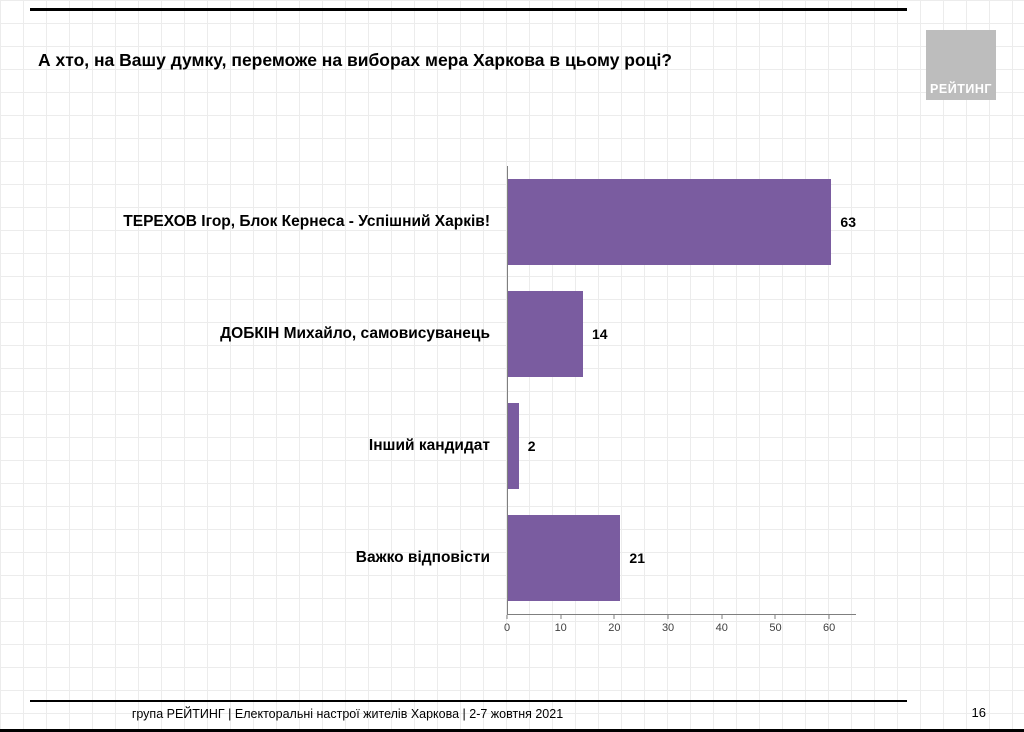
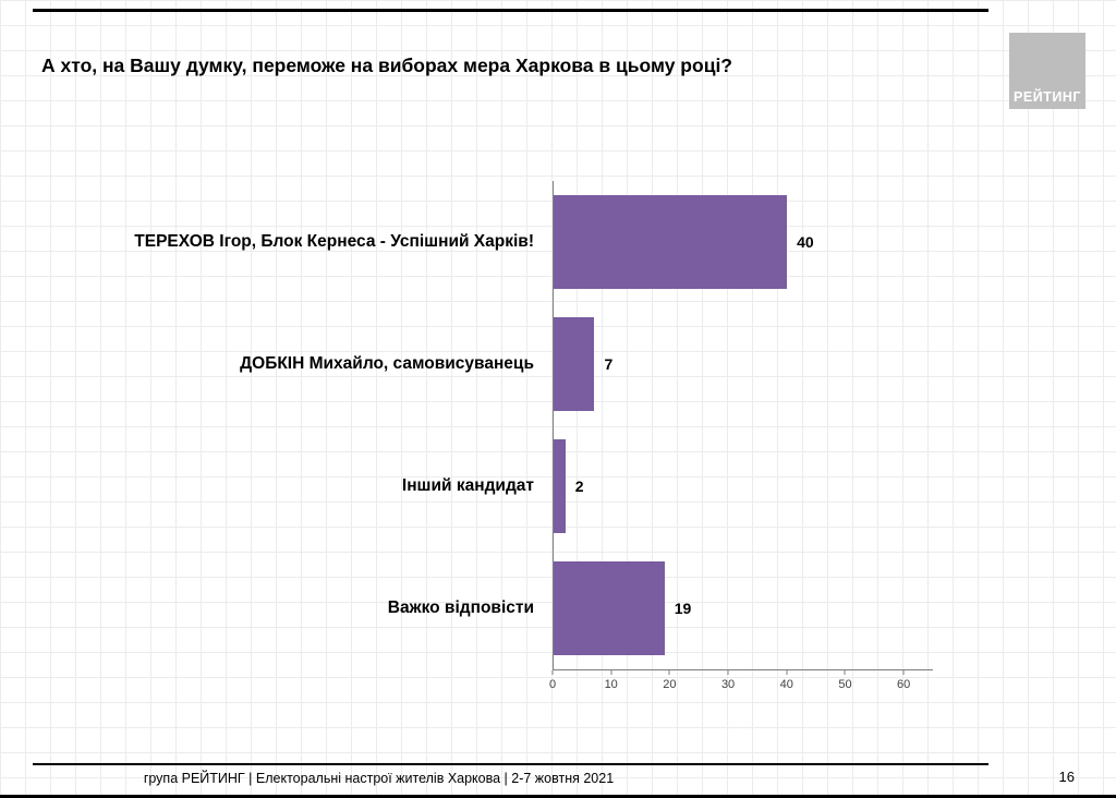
ТЕРЕХОВ Ігор, Блок Кернеса - Успішний Харків!: 63 -> 40
ДОБКІН Михайло, самовисуванець: 14 -> 7
Важко відповісти: 21 -> 19
